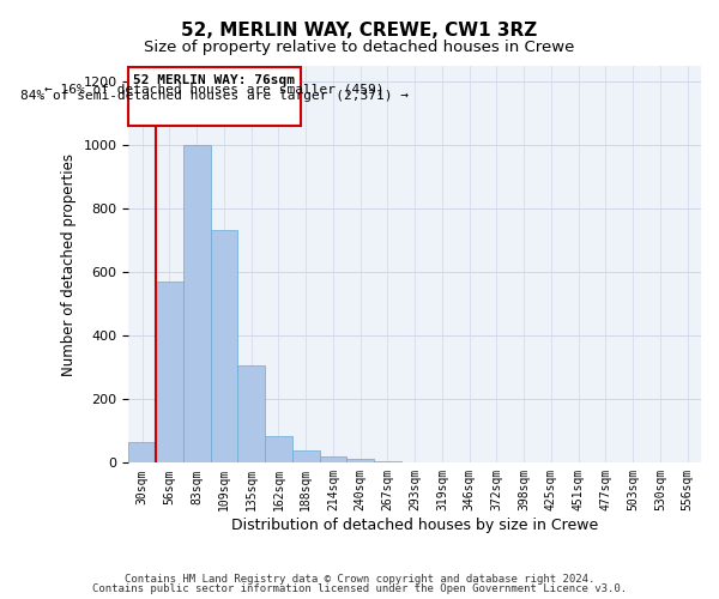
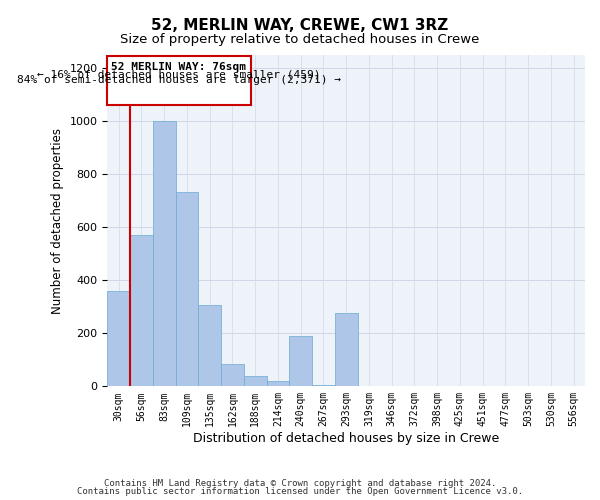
30sqm: 65 -> 360
240sqm: 12 -> 190
293sqm: 2 -> 275
